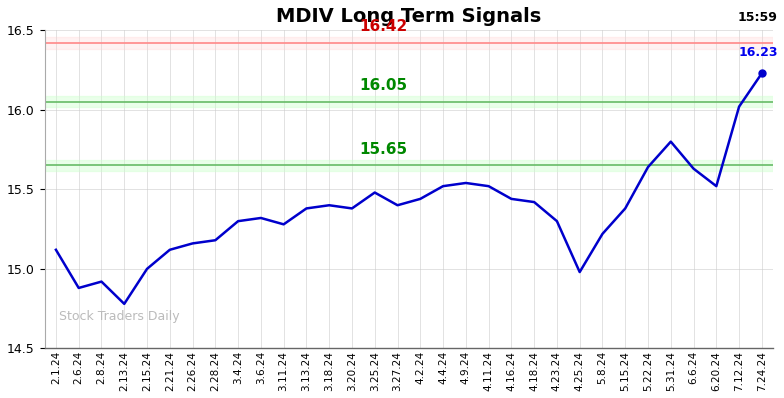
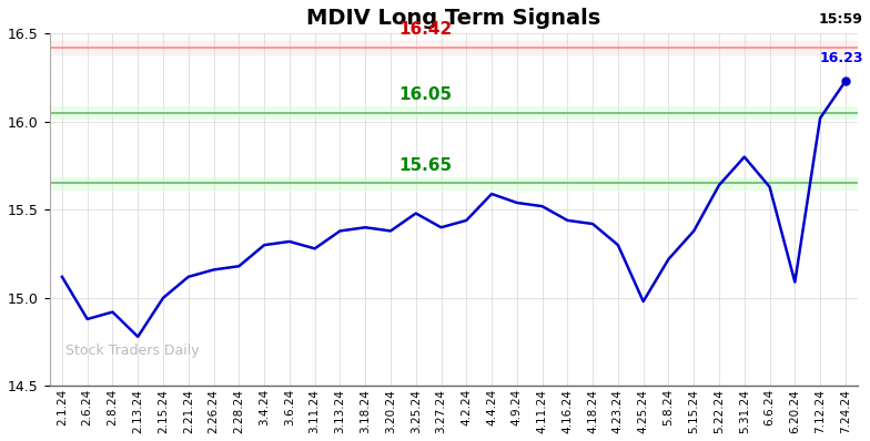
4.4.24: 15.52 -> 15.59
6.20.24: 15.52 -> 15.09
